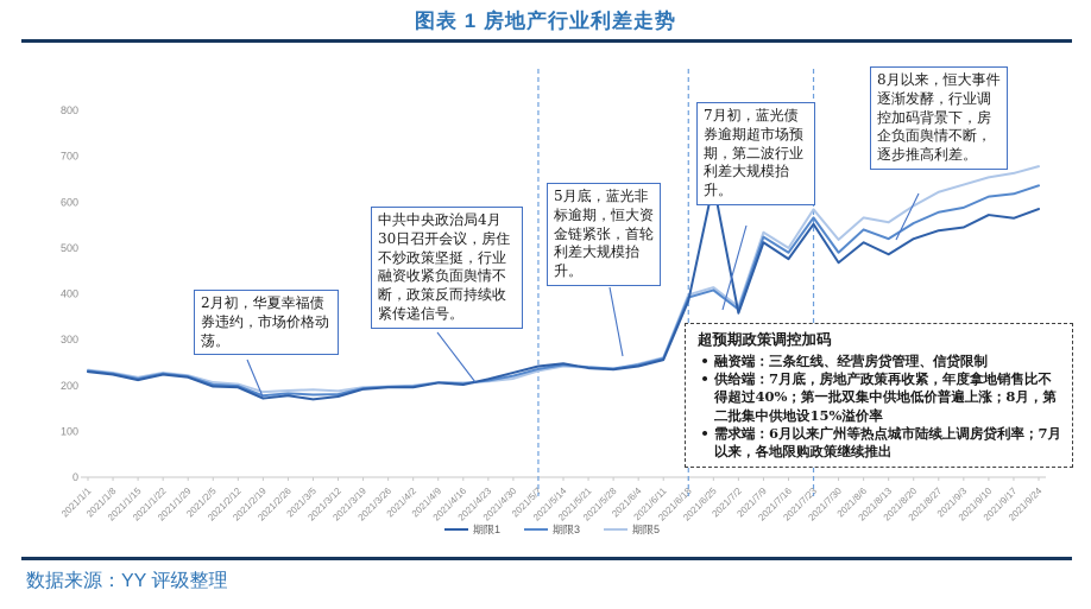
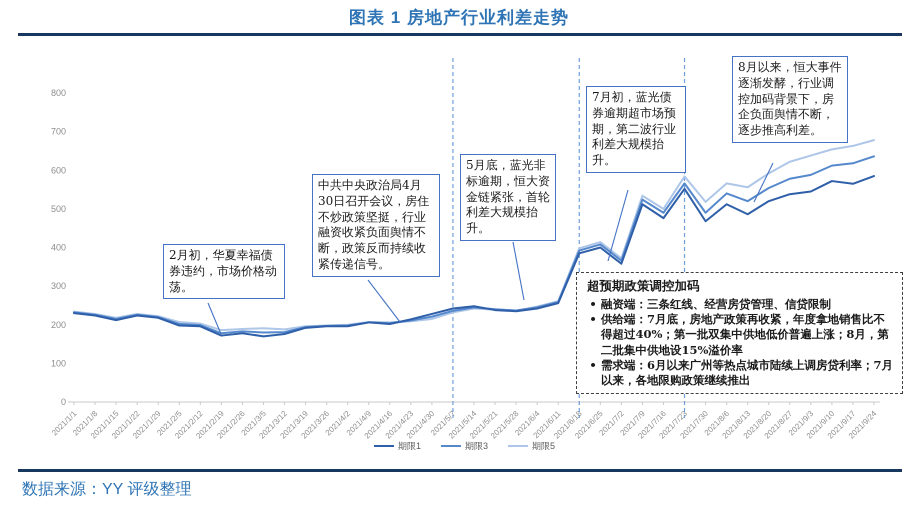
期限1/2021/6/25: 640 -> 400
